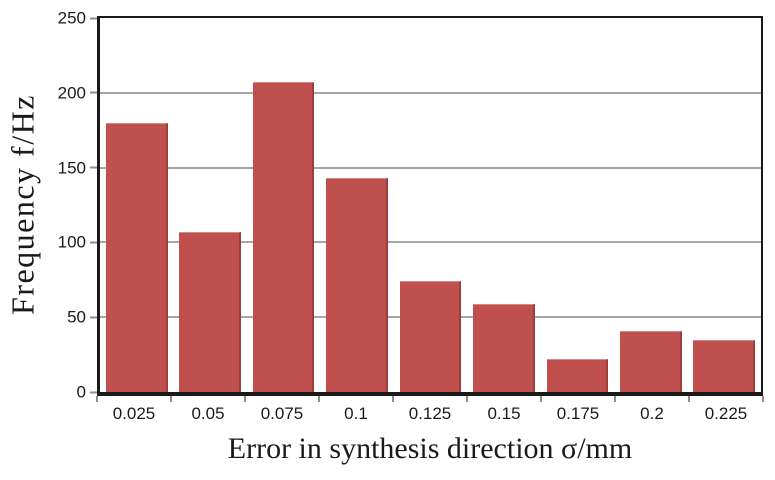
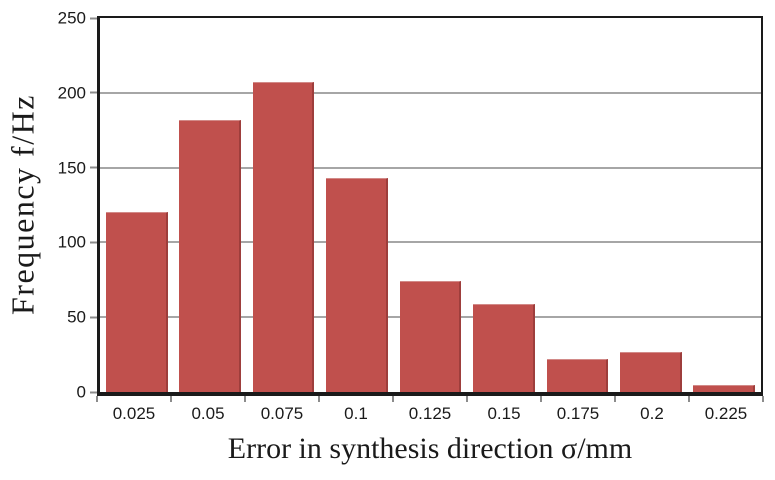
0.025: 180 -> 120
0.05: 107 -> 182
0.2: 41 -> 27
0.225: 35 -> 5
